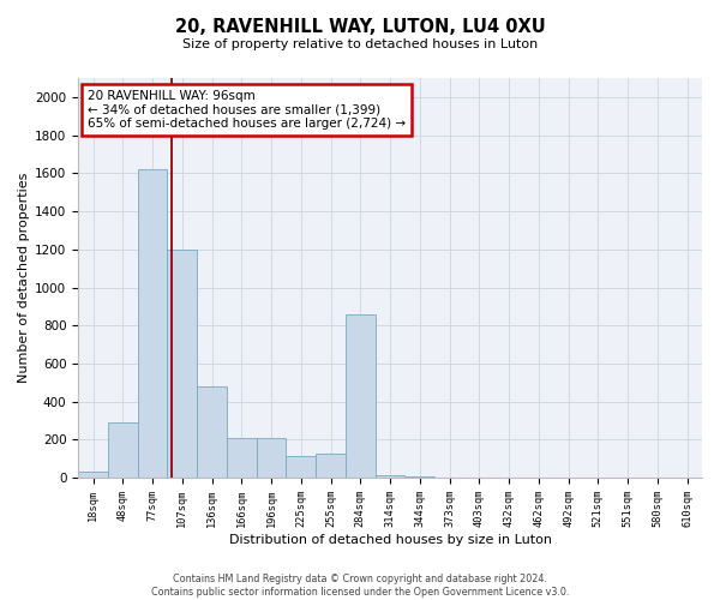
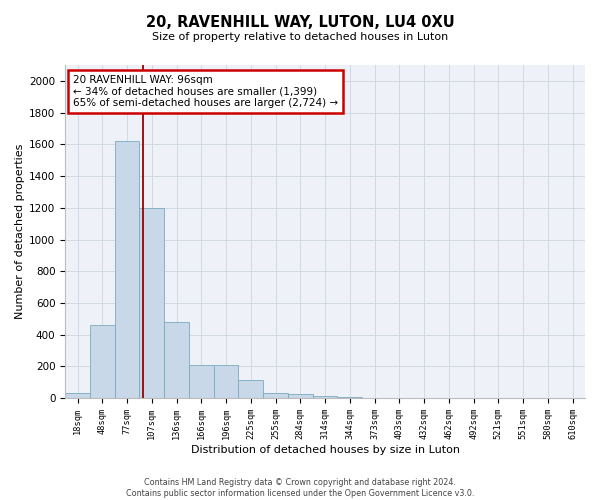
48sqm: 290 -> 460
255sqm: 130 -> 40
284sqm: 860 -> 20
